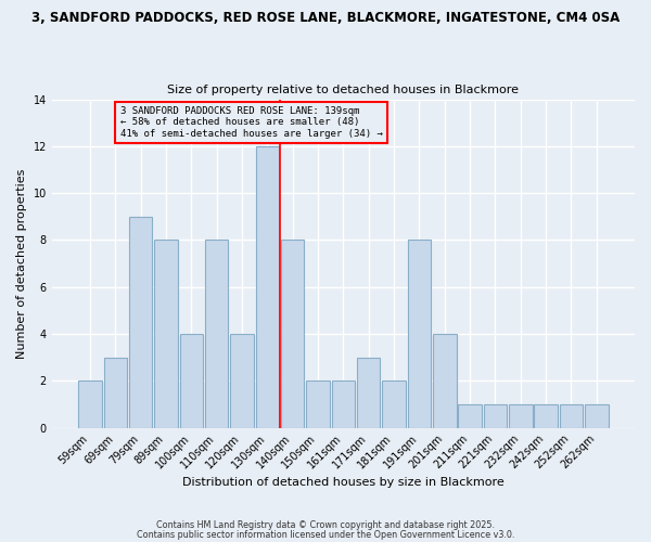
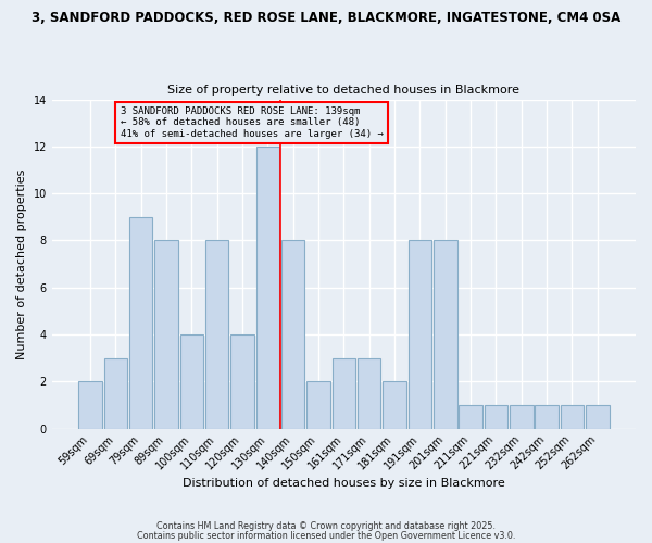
161sqm: 2 -> 3
201sqm: 4 -> 8
